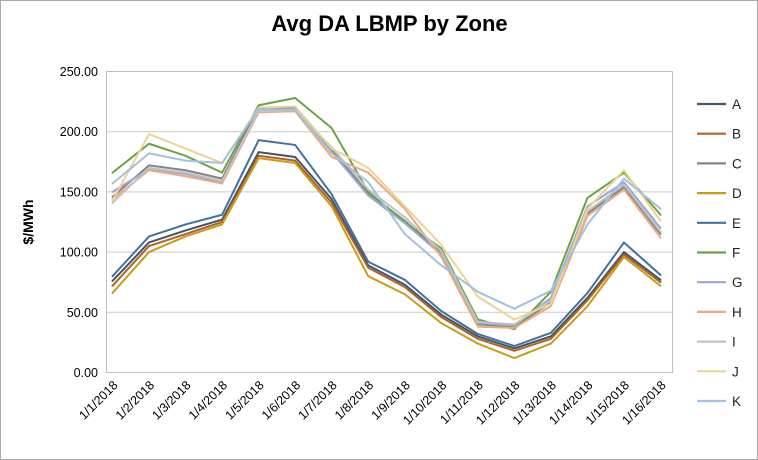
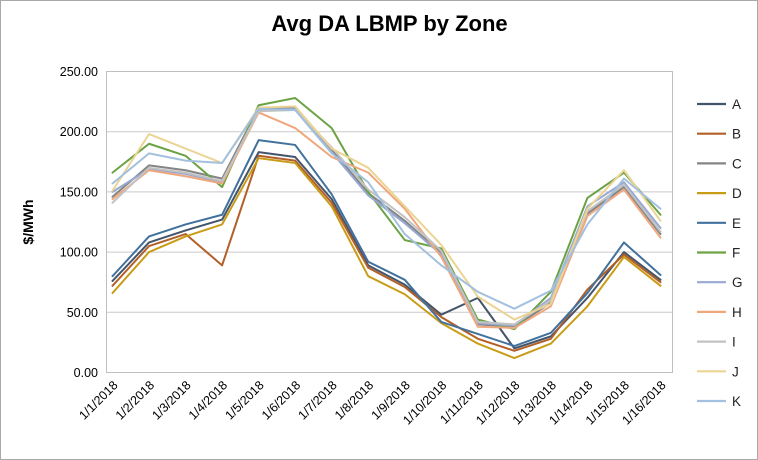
J/1/1/2018: 143 -> 151
B/1/4/2018: 125 -> 89
F/1/4/2018: 166 -> 154
H/1/6/2018: 217 -> 203
F/1/9/2018: 125 -> 110
E/1/10/2018: 51 -> 42
A/1/11/2018: 30 -> 62
B/1/14/2018: 60 -> 69
